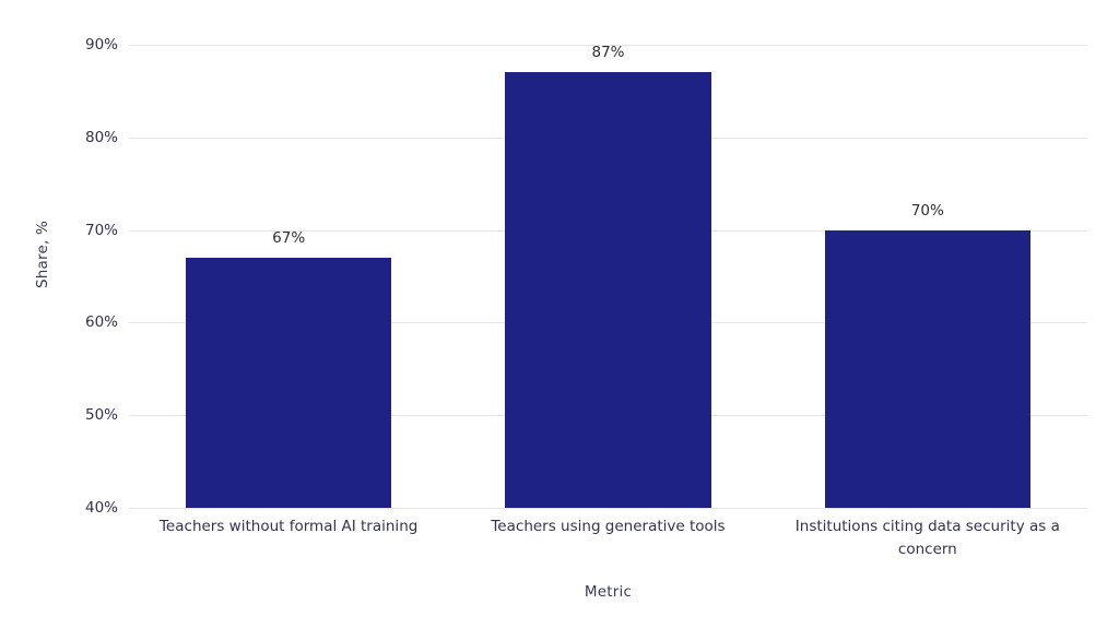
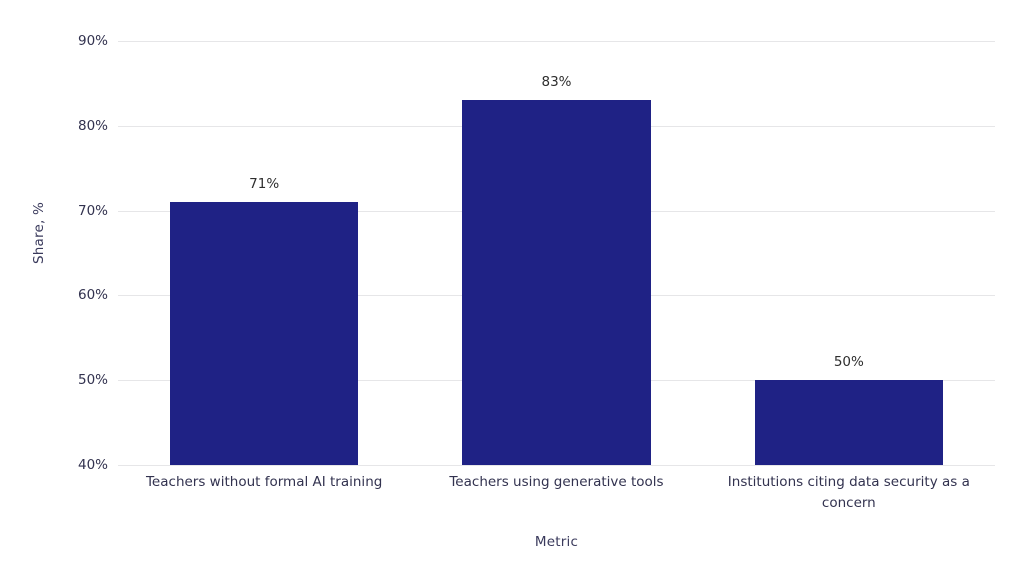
Teachers without formal AI training: 67% -> 71%
Teachers using generative tools: 87% -> 83%
Institutions citing data security as a concern: 70% -> 50%
